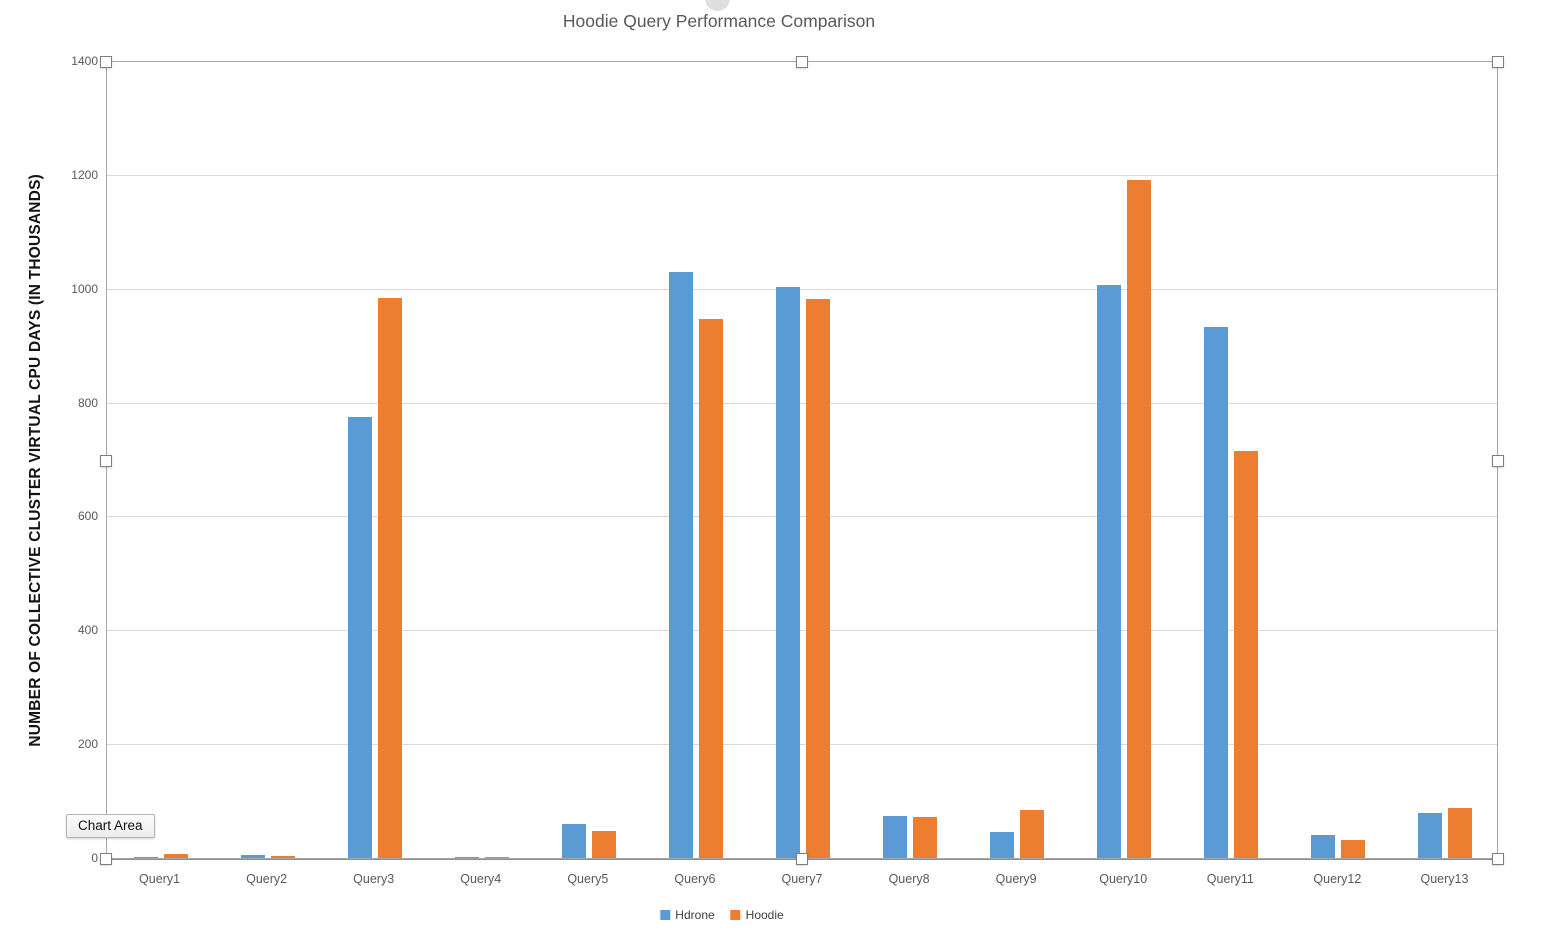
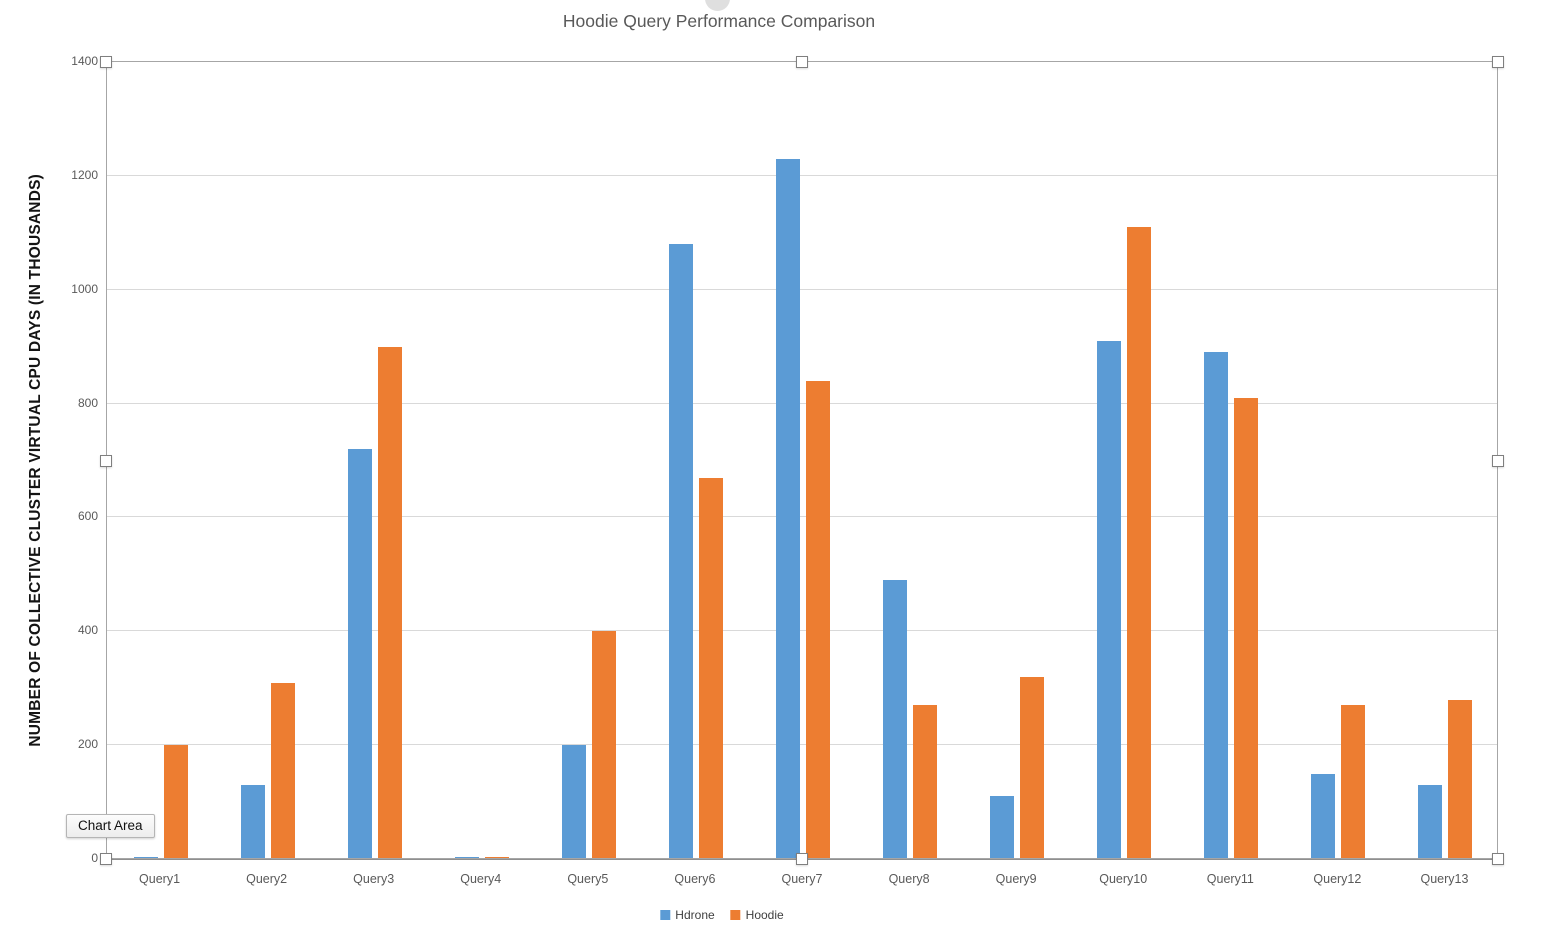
Hoodie/Query1: 10 -> 200
Hdrone/Query2: 10 -> 130
Hoodie/Query2: 10 -> 310
Hdrone/Query3: 780 -> 720
Hoodie/Query3: 980 -> 900
Hdrone/Query5: 60 -> 200
Hoodie/Query5: 50 -> 400
Hdrone/Query6: 1030 -> 1080
Hoodie/Query6: 950 -> 670
Hdrone/Query7: 1000 -> 1230
Hoodie/Query7: 980 -> 840
Hdrone/Query8: 80 -> 490
Hoodie/Query8: 70 -> 270
Hdrone/Query9: 50 -> 110
Hoodie/Query9: 90 -> 320
Hdrone/Query10: 1010 -> 910
Hoodie/Query10: 1190 -> 1110
Hdrone/Query11: 940 -> 890
Hoodie/Query11: 720 -> 810
Hdrone/Query12: 40 -> 150
Hoodie/Query12: 30 -> 270
Hdrone/Query13: 80 -> 130
Hoodie/Query13: 90 -> 280
